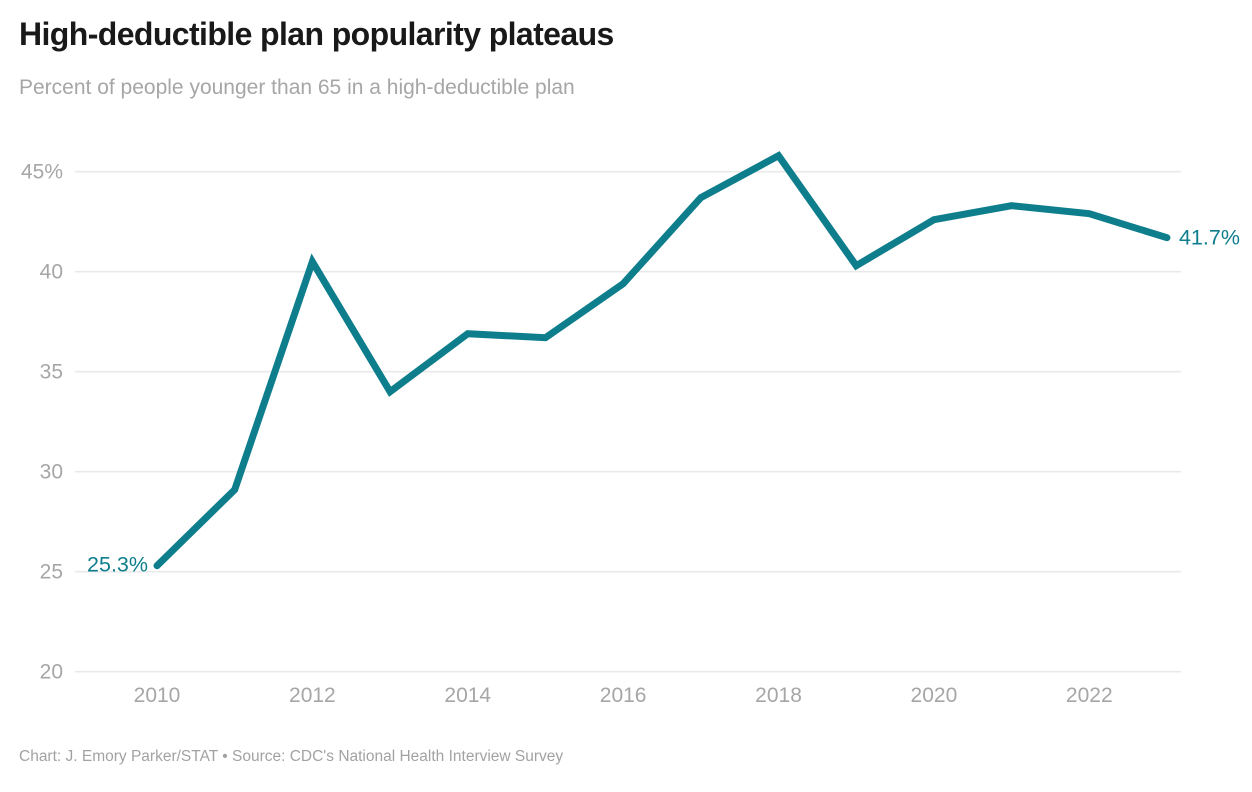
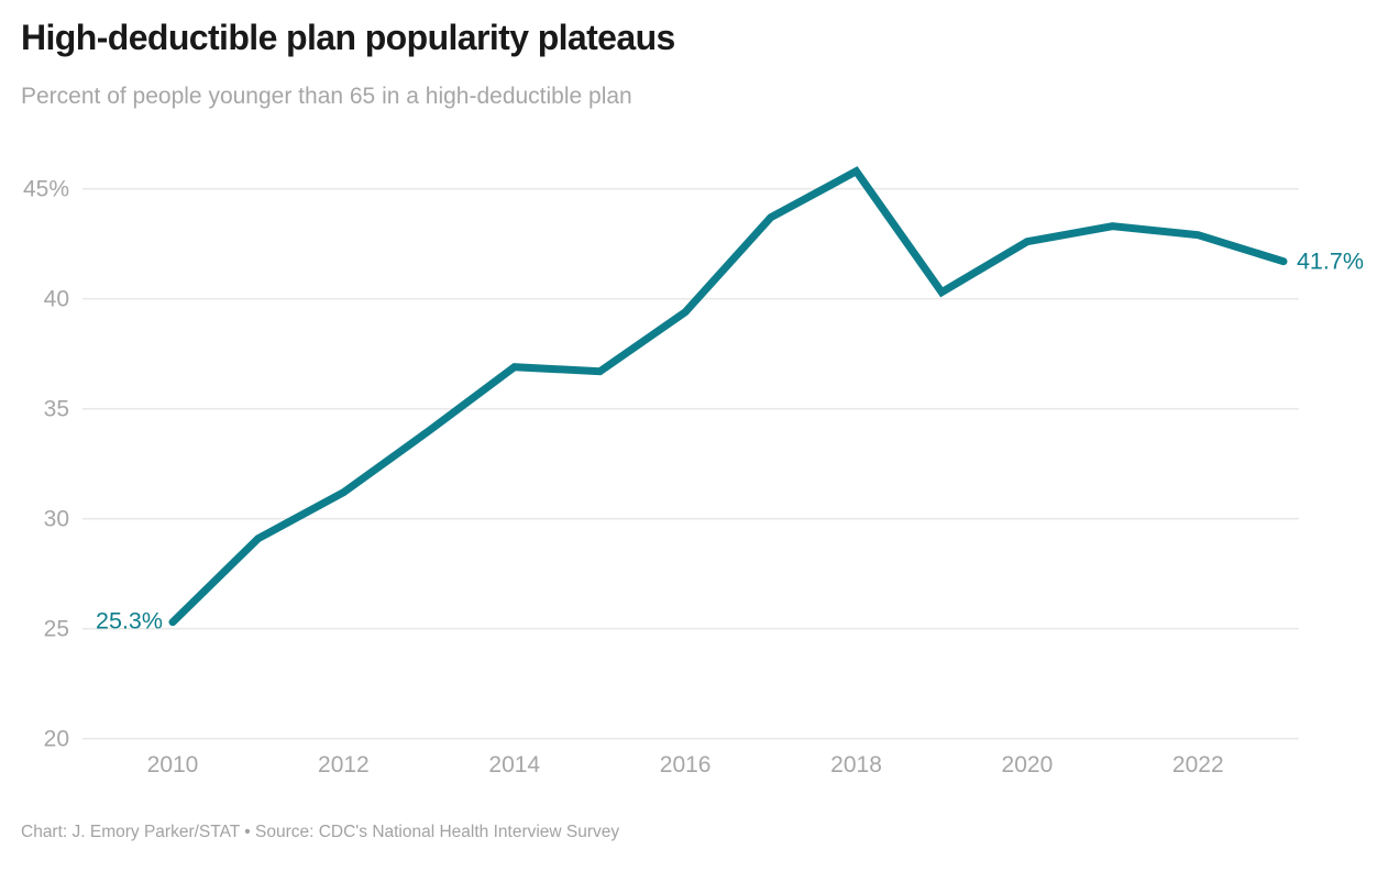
2012: 40.5% -> 31.2%
